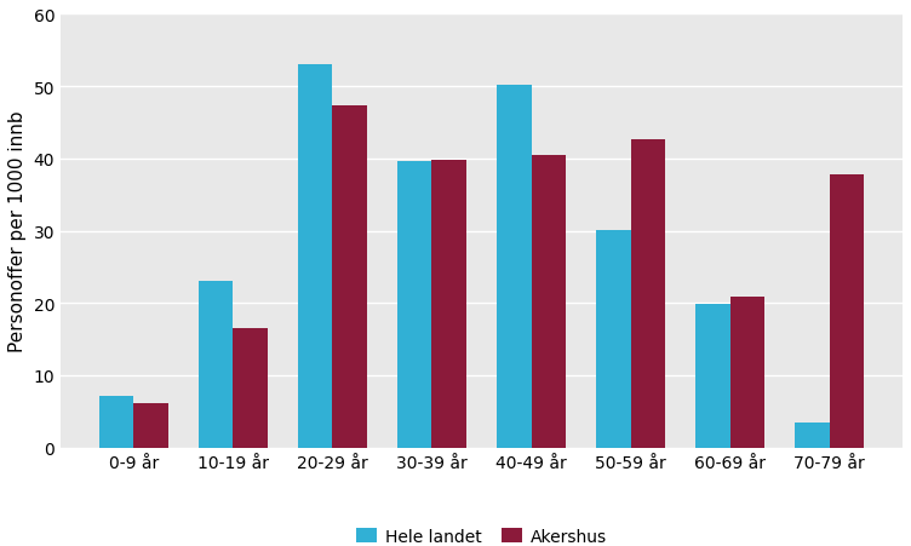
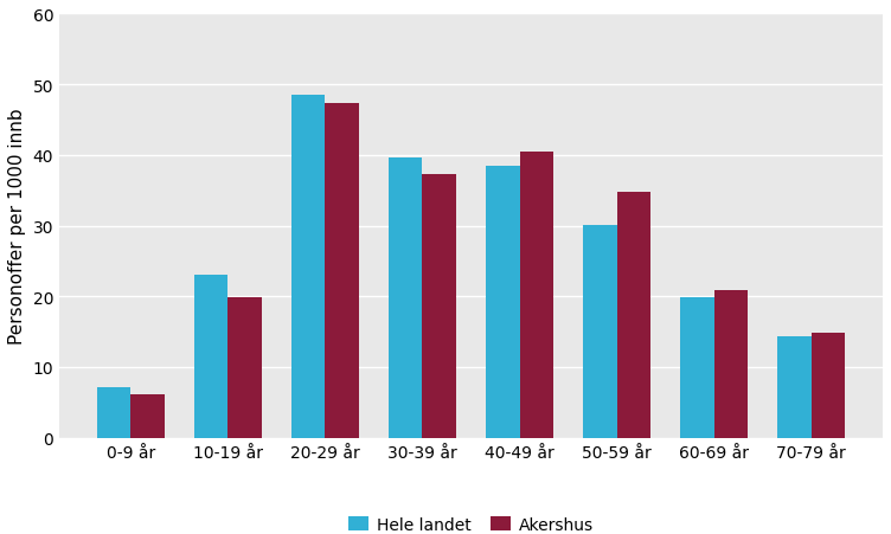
Akershus/10-19 år: 16.6 -> 19.8
Hele landet/20-29 år: 53.0 -> 48.5
Akershus/30-39 år: 39.8 -> 37.3
Hele landet/40-49 år: 50.2 -> 38.5
Akershus/50-59 år: 42.6 -> 34.7
Hele landet/70-79 år: 3.4 -> 14.4
Akershus/70-79 år: 37.8 -> 14.9
